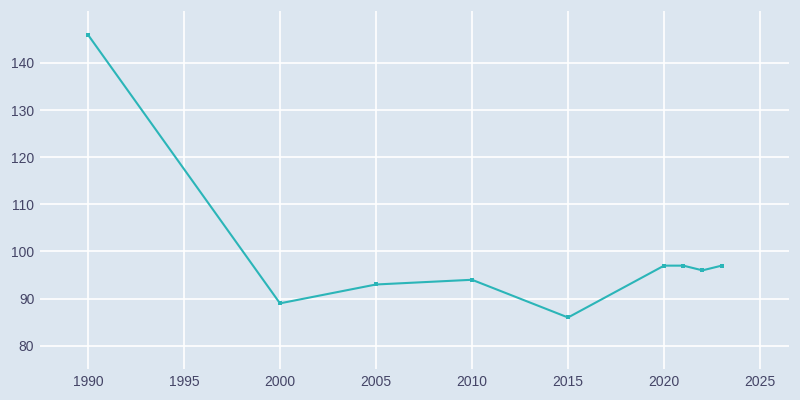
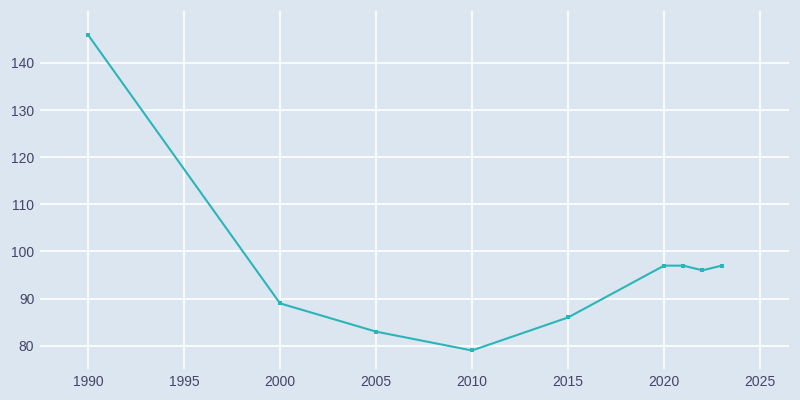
2005: 93 -> 83
2010: 94 -> 79
